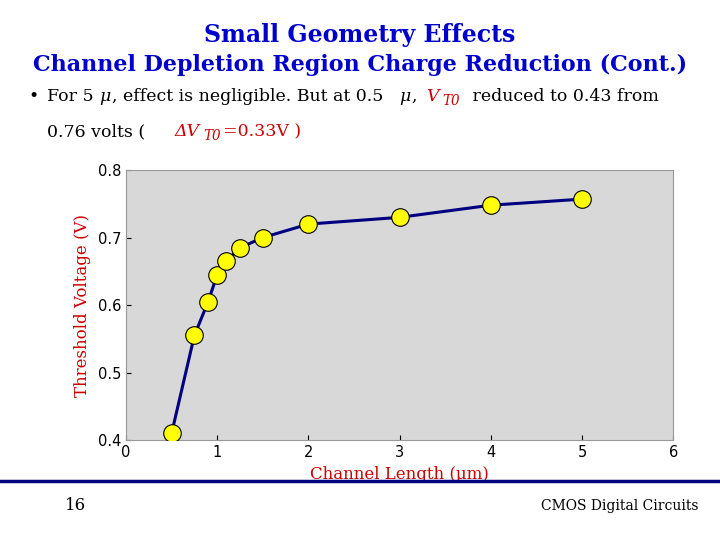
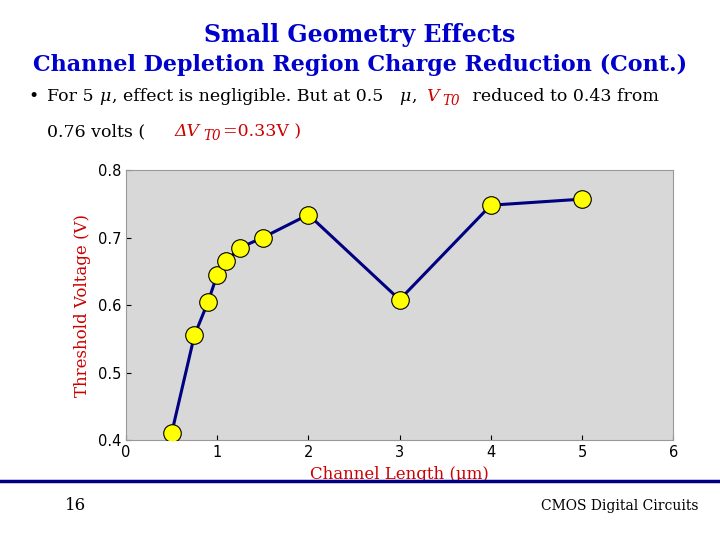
2: 0.720 -> 0.734
3: 0.730 -> 0.608
